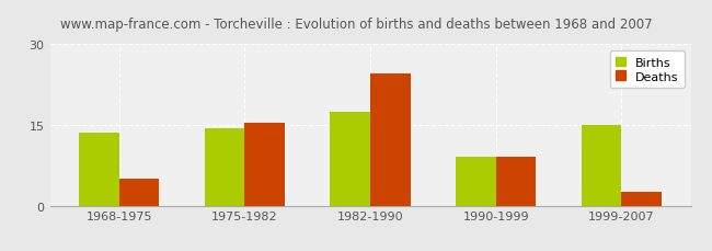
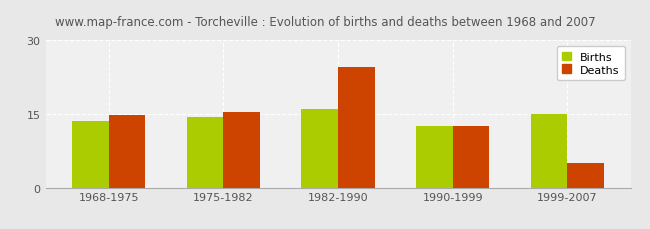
Deaths/1968-1975: 5.0 -> 14.7
Births/1982-1990: 17.5 -> 16.0
Births/1990-1999: 9.0 -> 12.5
Deaths/1990-1999: 9.0 -> 12.5
Deaths/1999-2007: 2.5 -> 5.0
